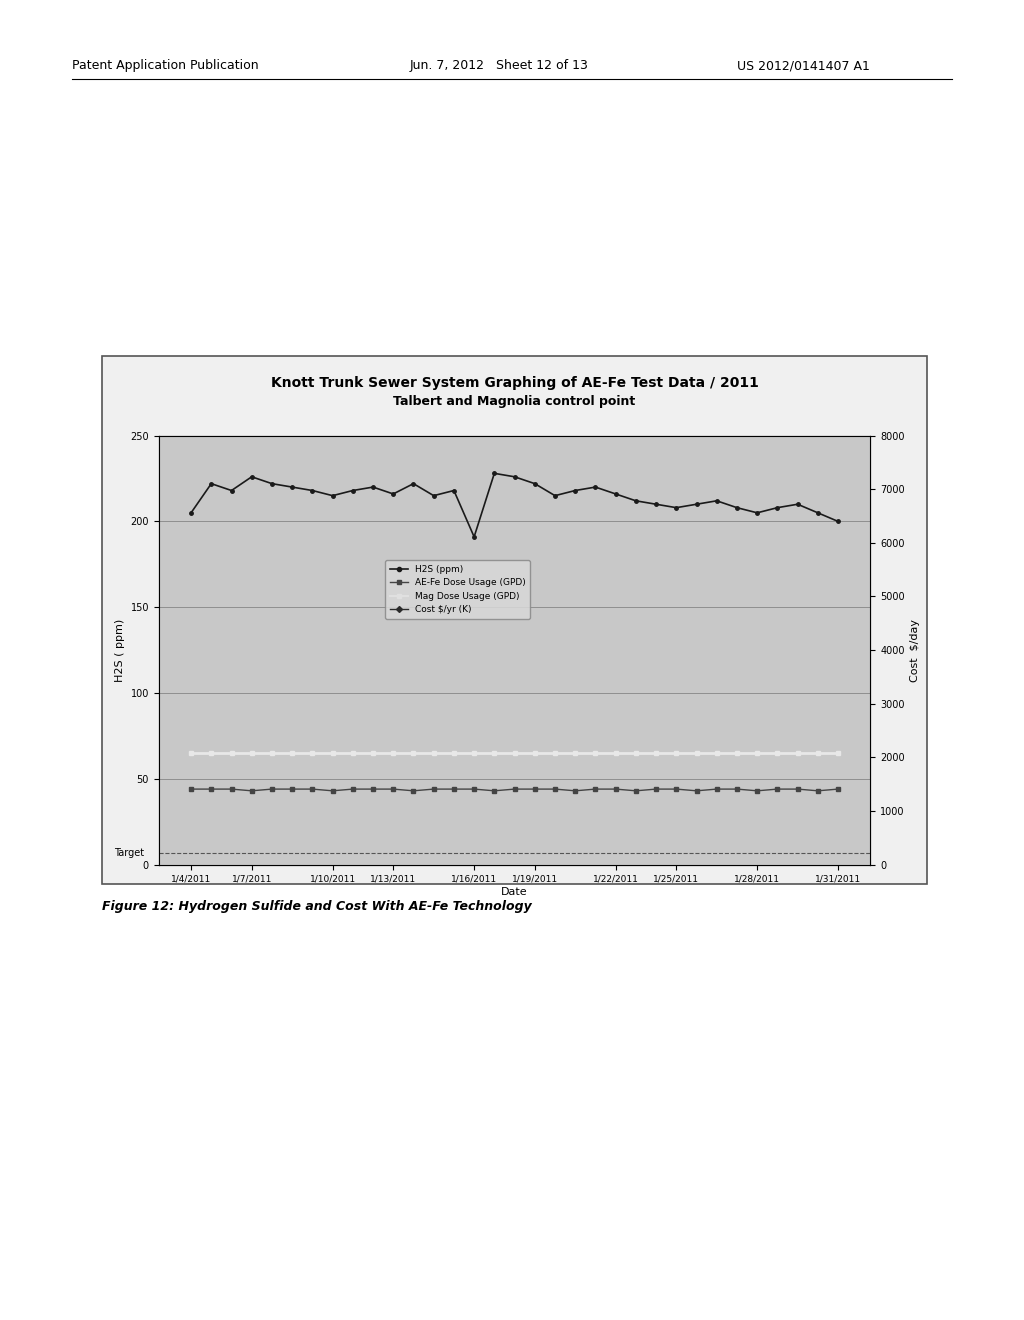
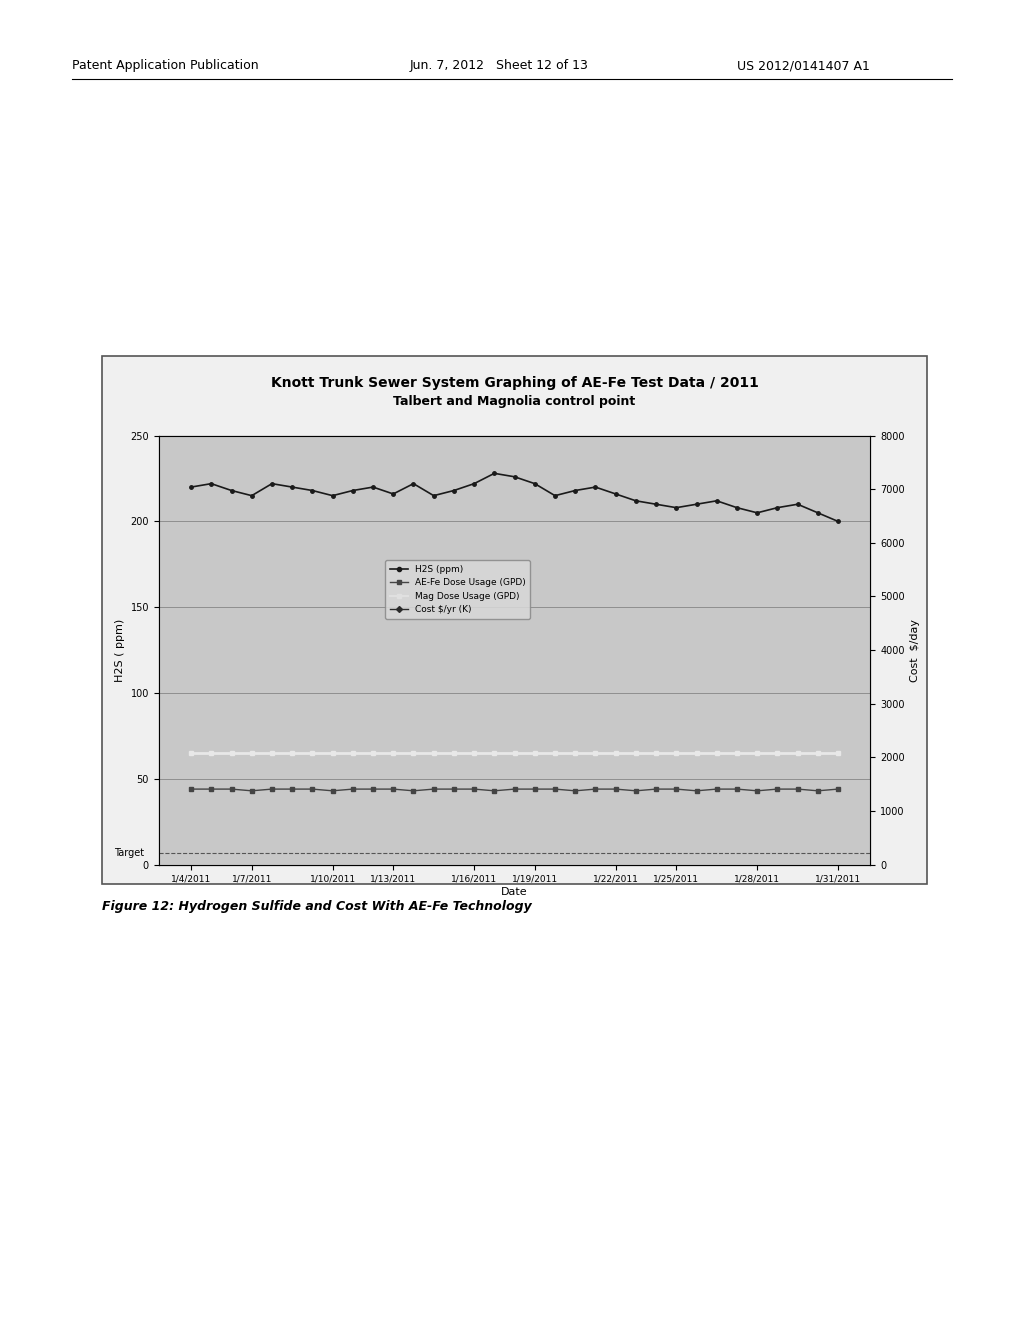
H2S (ppm)/1/4/2011: 205 -> 220
H2S (ppm)/1/7/2011: 226 -> 215
H2S (ppm)/1/16/2011: 191 -> 222
